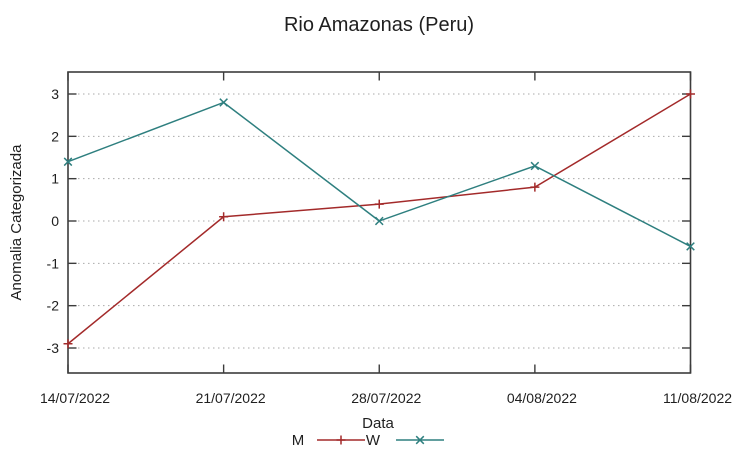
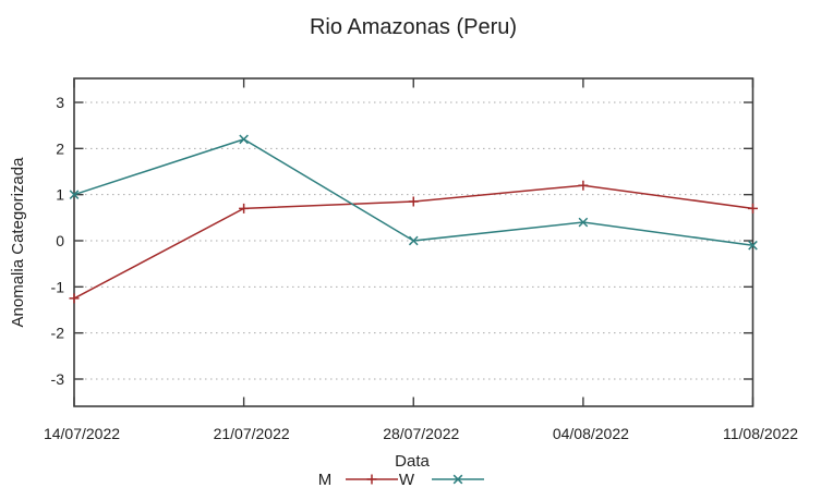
M/14/07/2022: -2.9 -> -1.2
W/14/07/2022: 1.4 -> 1.0
M/21/07/2022: 0.1 -> 0.7
W/21/07/2022: 2.8 -> 2.2
M/28/07/2022: 0.4 -> 0.8
M/04/08/2022: 0.8 -> 1.2
W/04/08/2022: 1.3 -> 0.4
M/11/08/2022: 3.0 -> 0.7
W/11/08/2022: -0.6 -> -0.1
